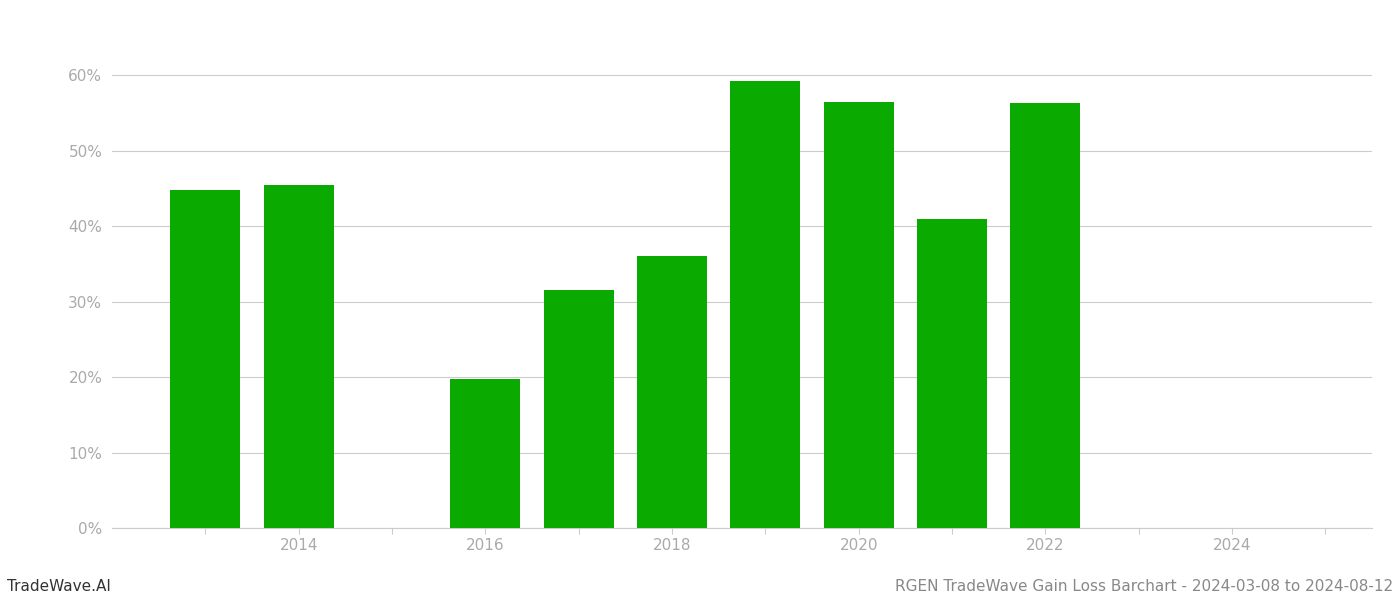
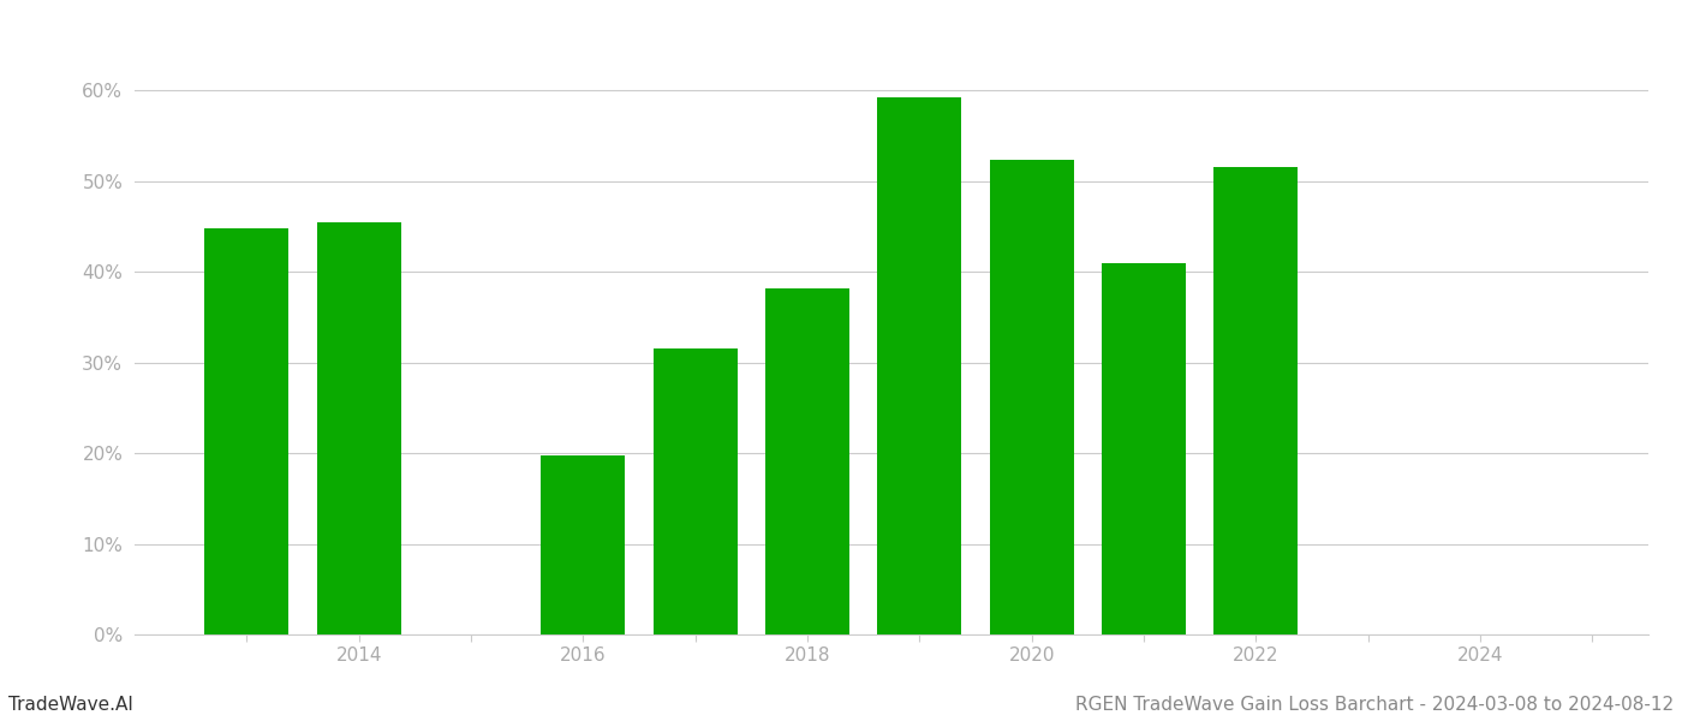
2018: 36.1% -> 38.2%
2020: 56.5% -> 52.4%
2022: 56.3% -> 51.6%
